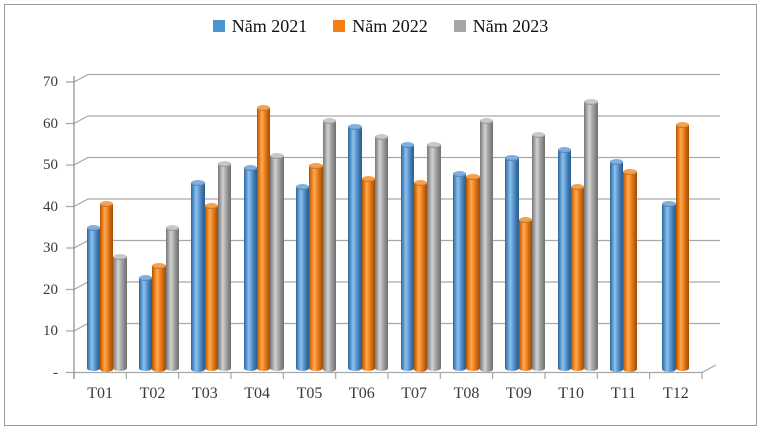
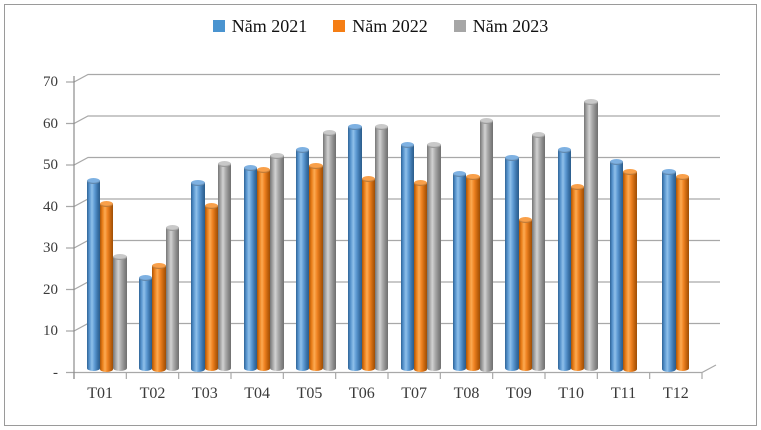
Năm 2021/T01: 34 -> 46
Năm 2022/T04: 63 -> 48
Năm 2021/T05: 44 -> 53
Năm 2023/T05: 60 -> 57
Năm 2023/T06: 56 -> 58
Năm 2021/T12: 40 -> 48
Năm 2022/T12: 59 -> 46
